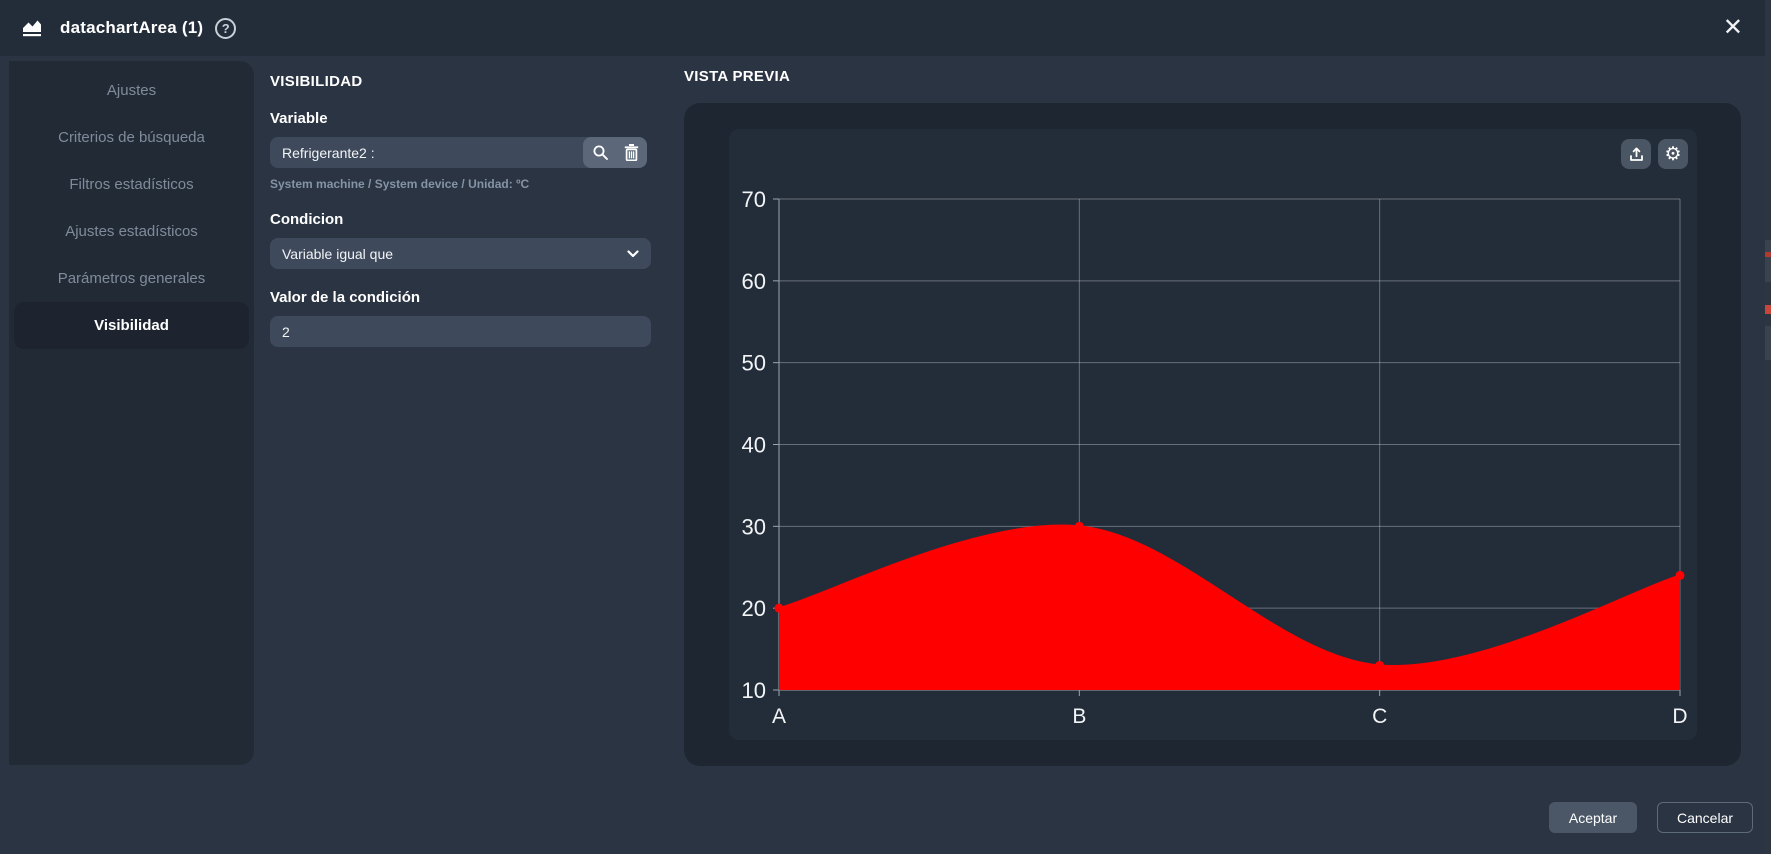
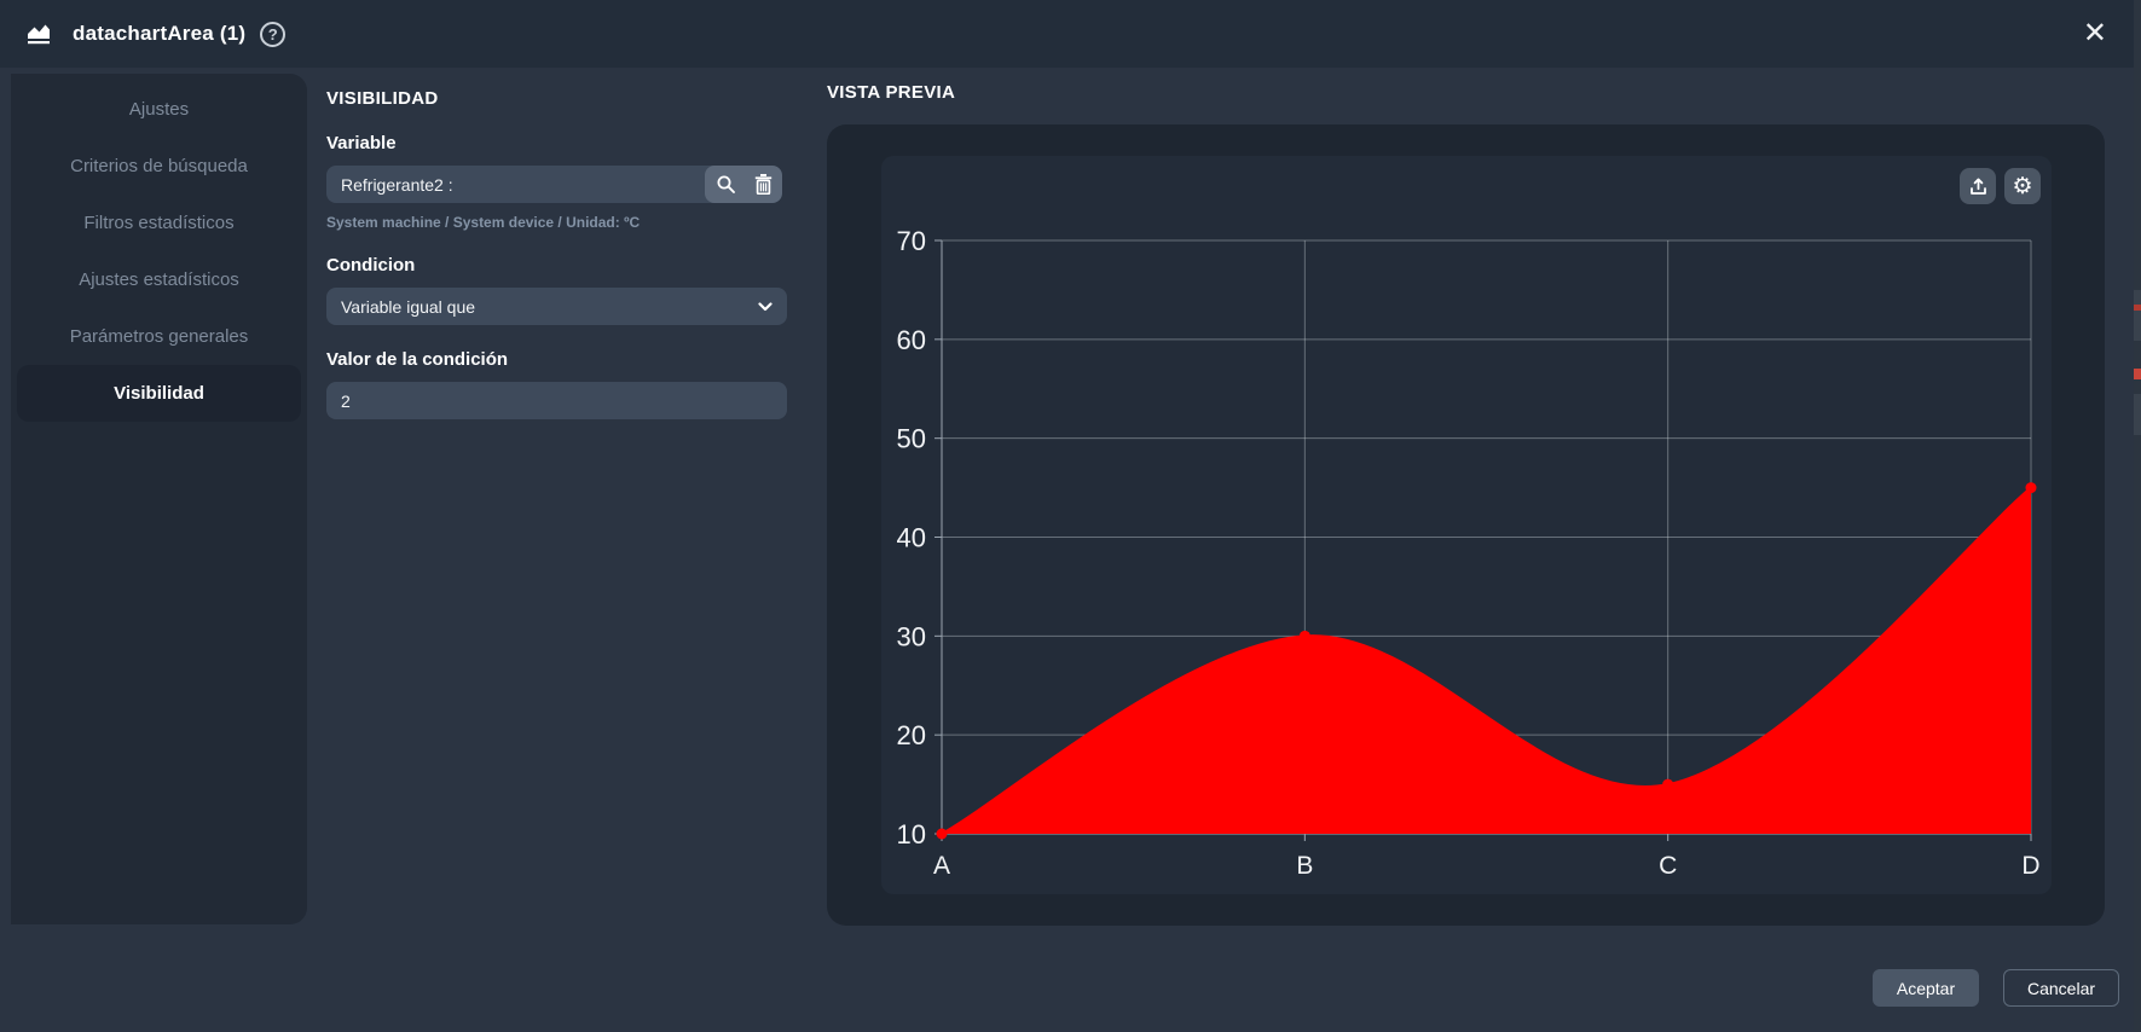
A: 20 -> 10
C: 13 -> 15
D: 24 -> 45
